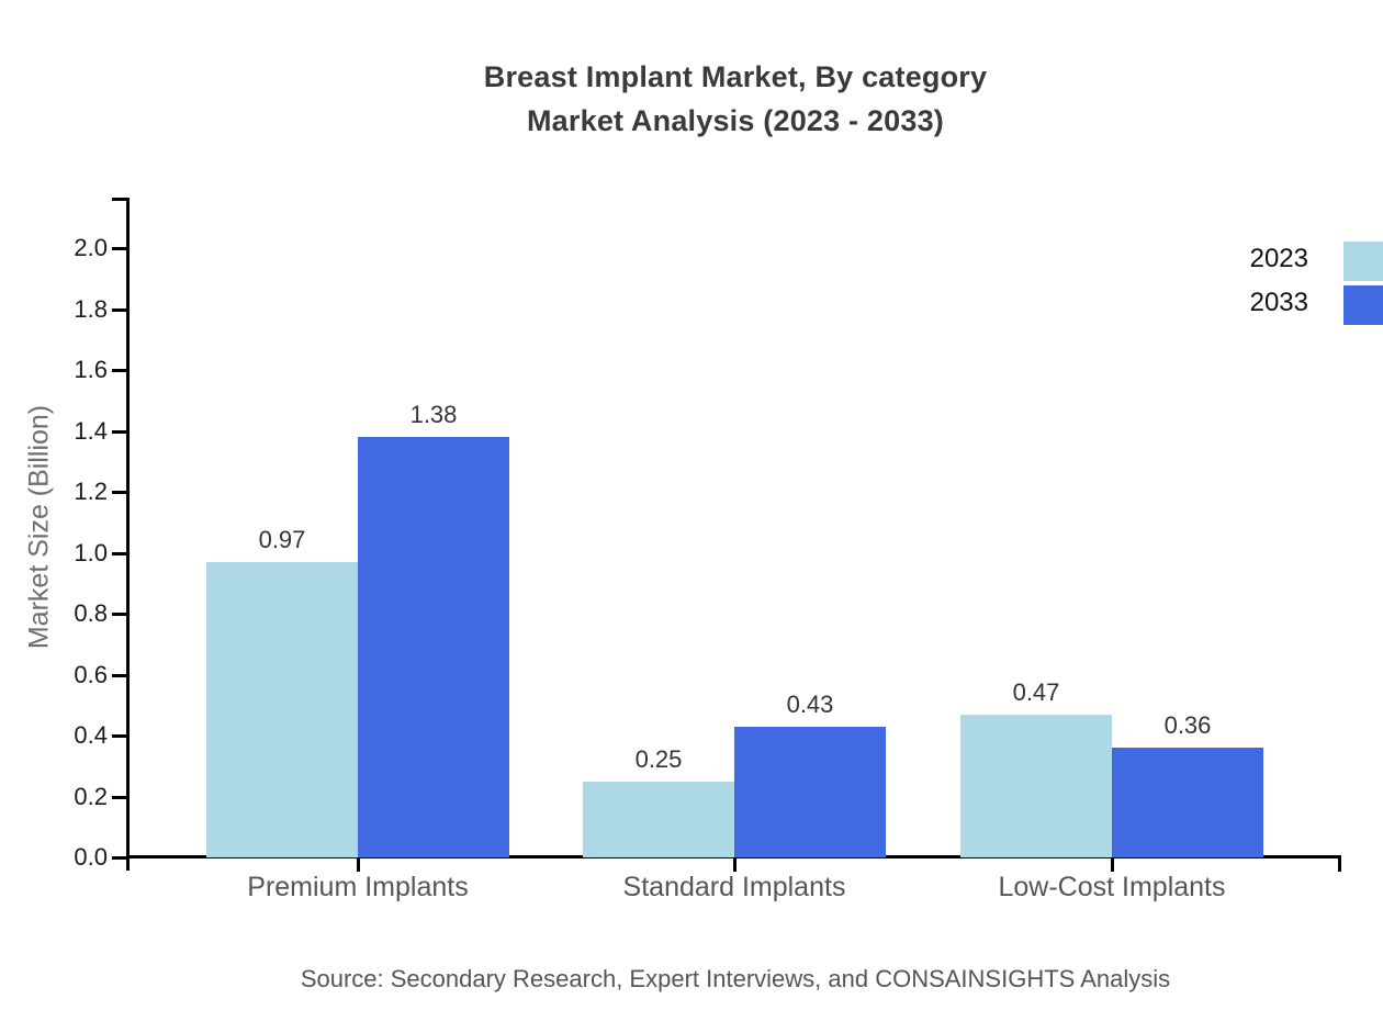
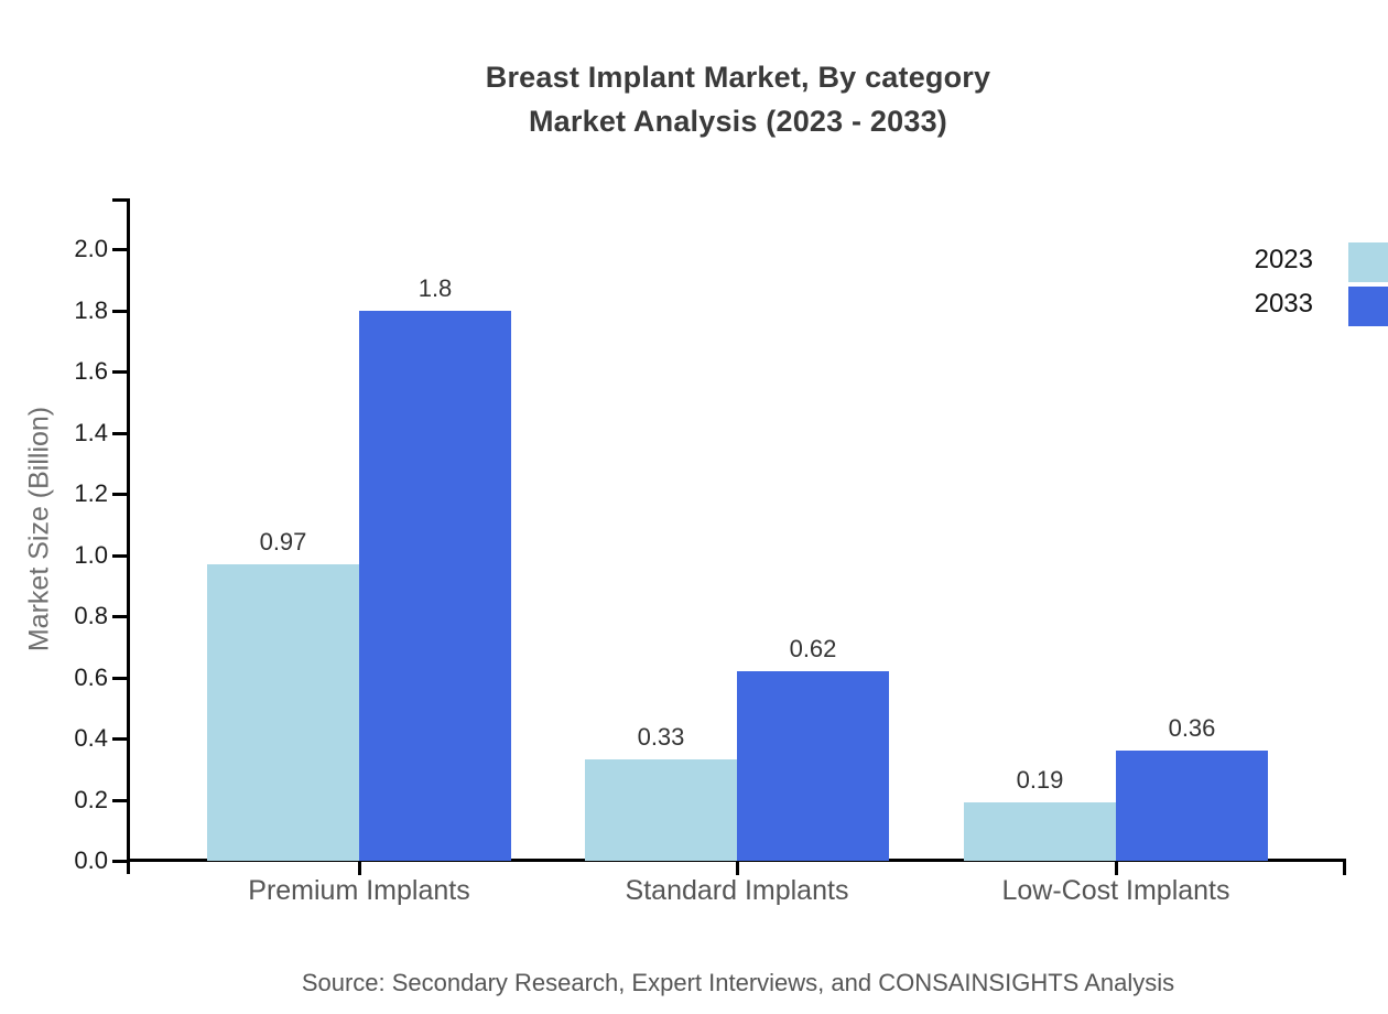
2033/Premium Implants: 1.38 -> 1.8
2023/Standard Implants: 0.25 -> 0.33
2033/Standard Implants: 0.43 -> 0.62
2023/Low-Cost Implants: 0.47 -> 0.19
